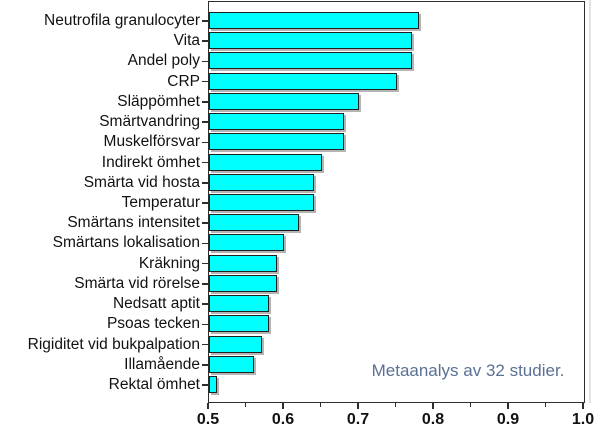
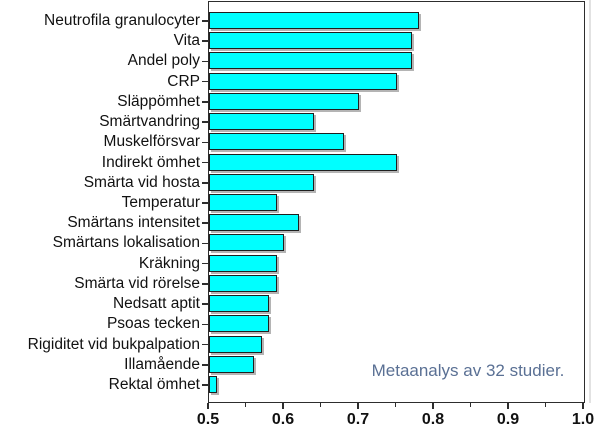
Smärtvandring: 0.68 -> 0.64
Indirekt ömhet: 0.65 -> 0.75
Temperatur: 0.64 -> 0.59
